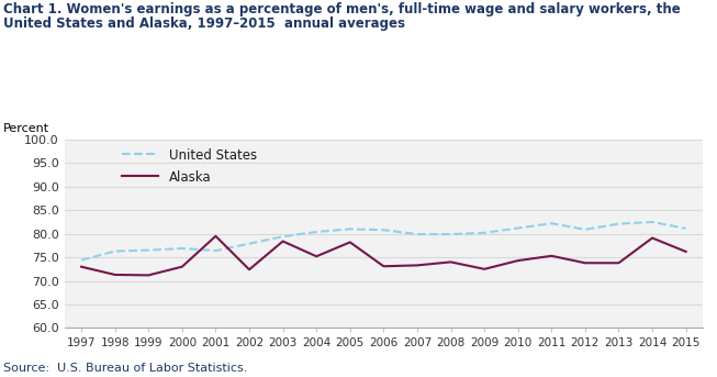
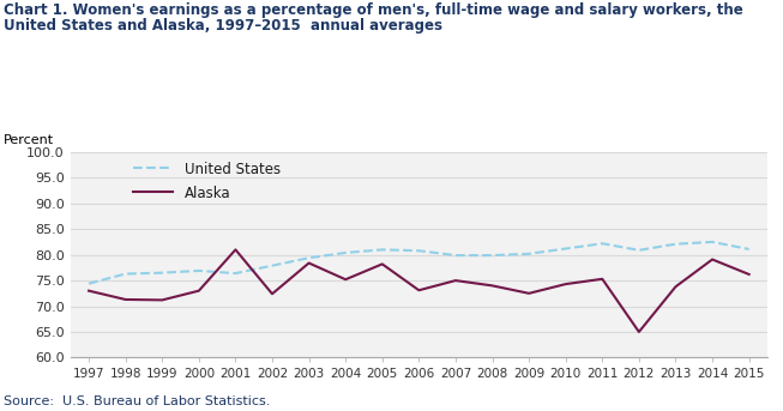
Alaska/2001: 79.5 -> 81.0
Alaska/2007: 73.3 -> 75.0
Alaska/2012: 73.8 -> 65.0
